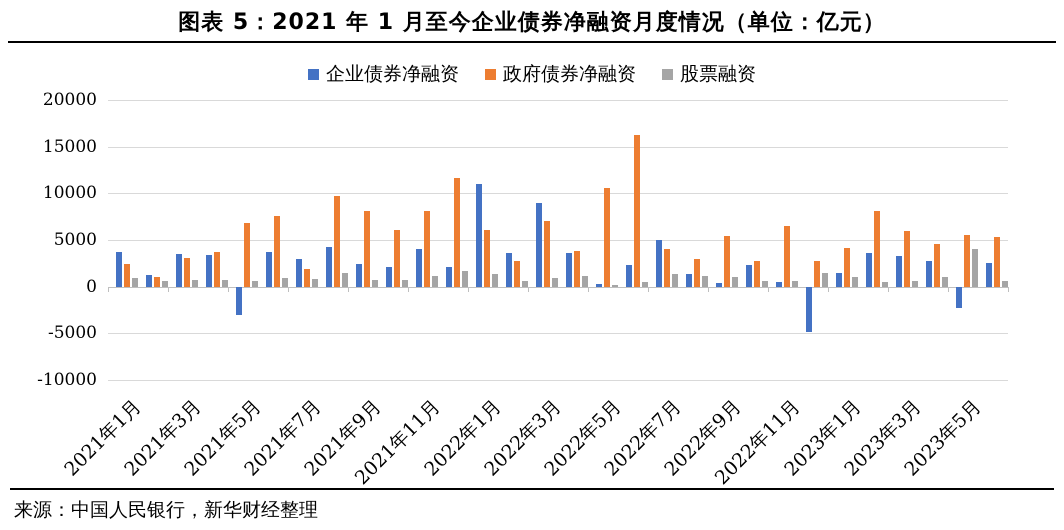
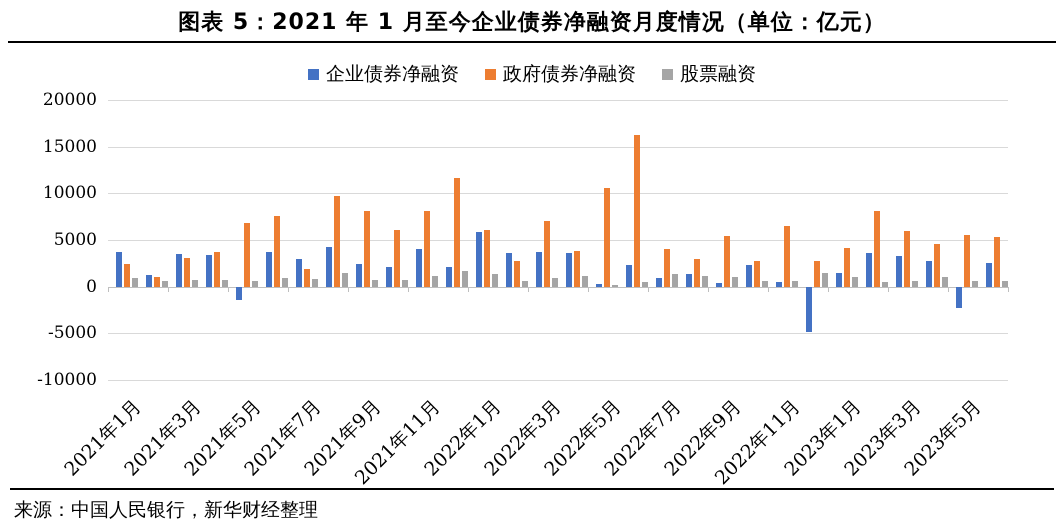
企业债券净融资/2021年5月: -3000 -> -1000
企业债券净融资/2022年1月: 11000 -> 6000
企业债券净融资/2022年3月: 9000 -> 4000
企业债券净融资/2022年7月: 5000 -> 1000
股票融资/2023年5月: 4000 -> 1000
